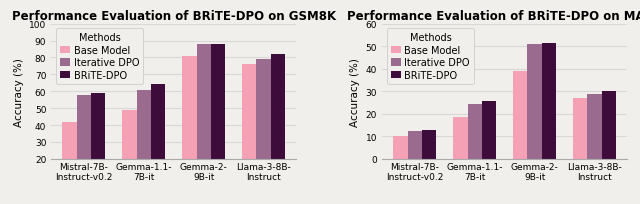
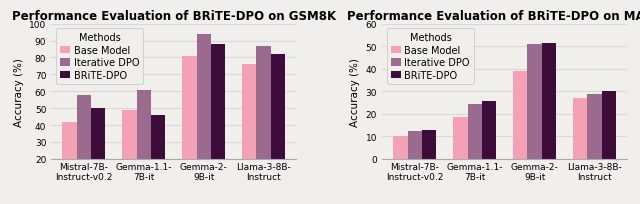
Performance Evaluation of BRiTE-DPO on GSM8K/BRiTE-DPO/Mistral-7B- Instruct-v0.2: 59 -> 50
Performance Evaluation of BRiTE-DPO on GSM8K/BRiTE-DPO/Gemma-1.1- 7B-it: 64 -> 46
Performance Evaluation of BRiTE-DPO on GSM8K/Iterative DPO/Gemma-2- 9B-it: 88 -> 94
Performance Evaluation of BRiTE-DPO on GSM8K/Iterative DPO/Llama-3-8B- Instruct: 79 -> 87
